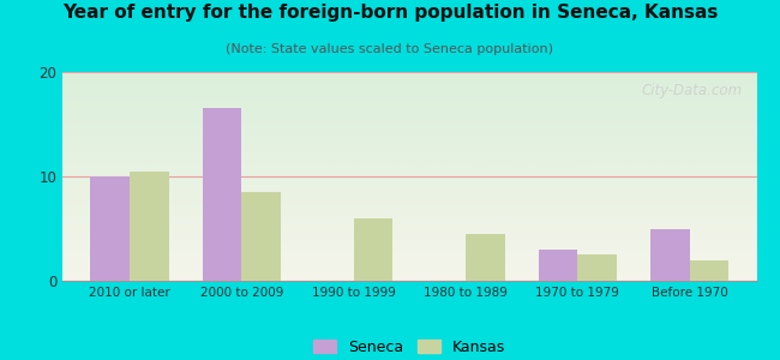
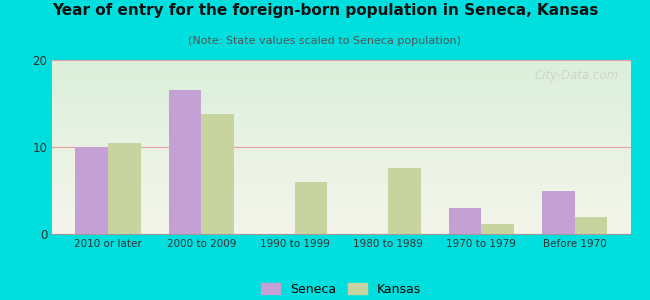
Kansas/2000 to 2009: 8.5 -> 13.8
Kansas/1980 to 1989: 4.5 -> 7.6
Kansas/1970 to 1979: 2.5 -> 1.2
